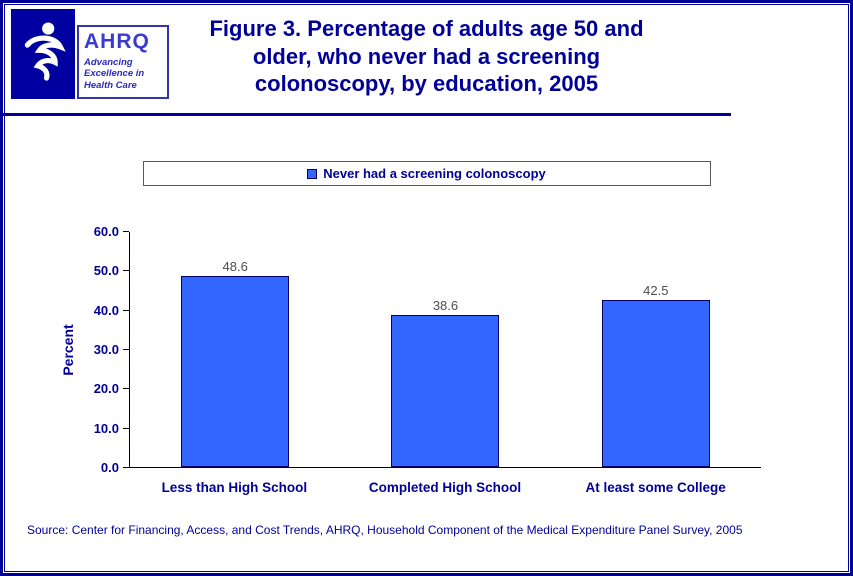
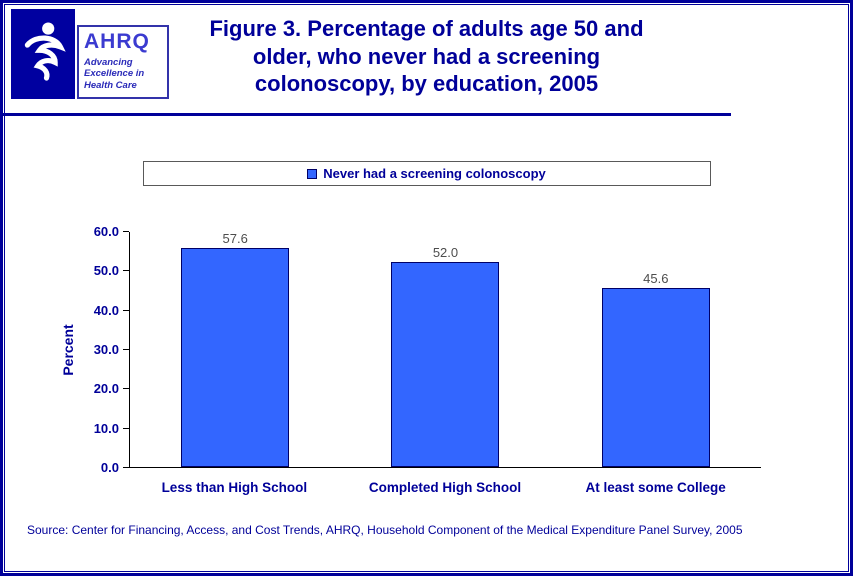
Less than High School: 48.6 -> 57.6
Completed High School: 38.6 -> 52.0
At least some College: 42.5 -> 45.6
